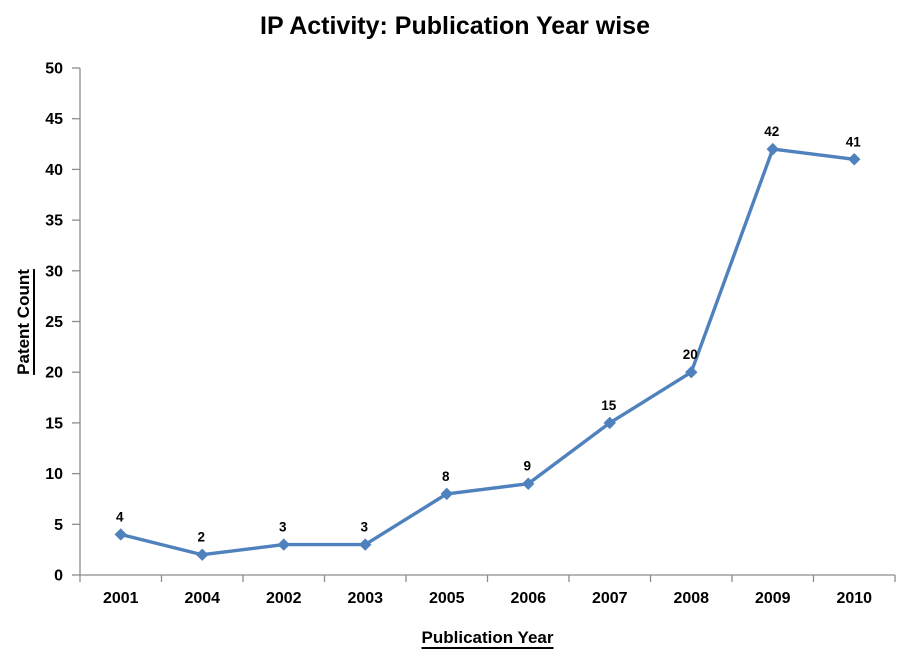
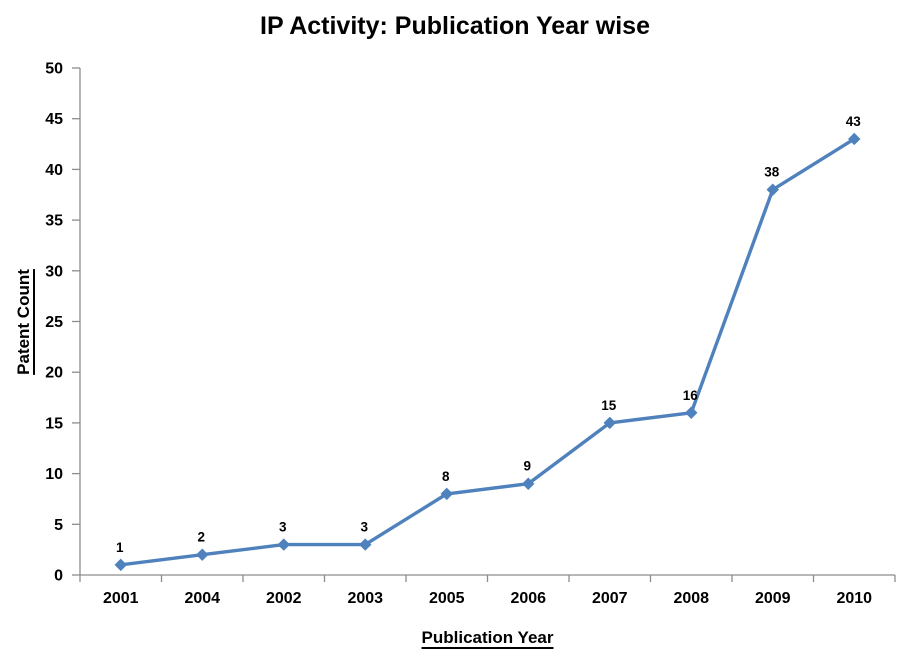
2001: 4 -> 1
2008: 20 -> 16
2009: 42 -> 38
2010: 41 -> 43
